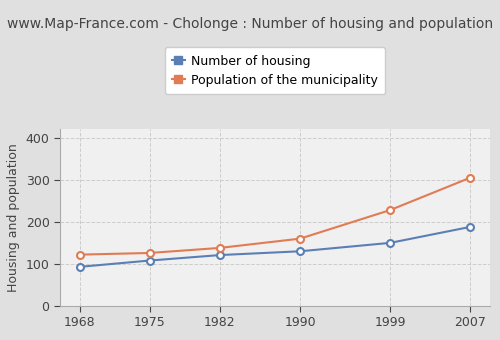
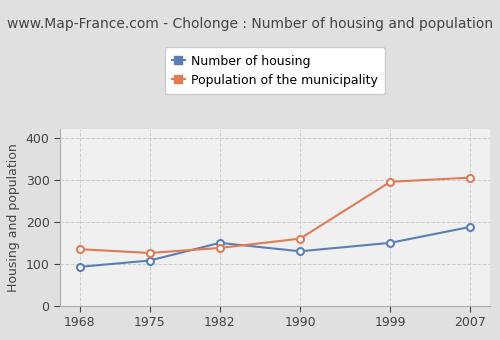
Population of the municipality/1968: 122 -> 135
Number of housing/1982: 121 -> 150
Population of the municipality/1999: 228 -> 295
